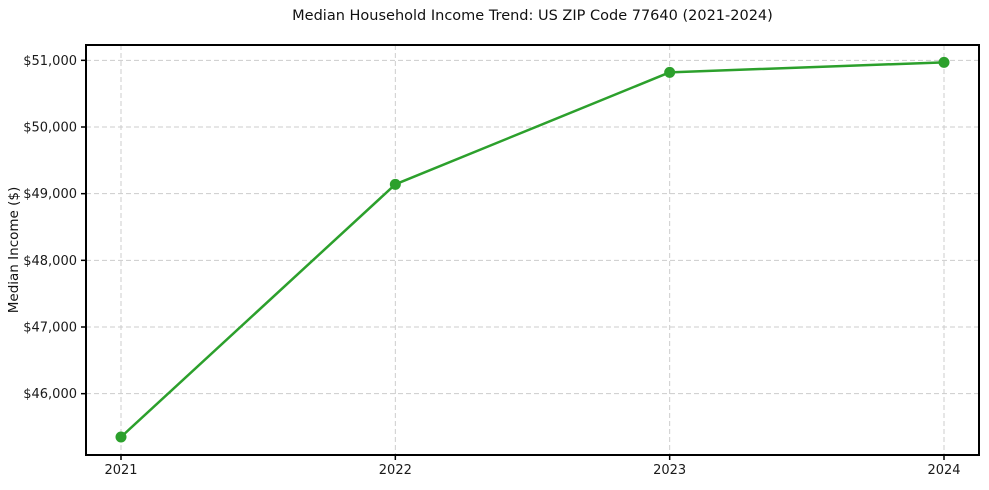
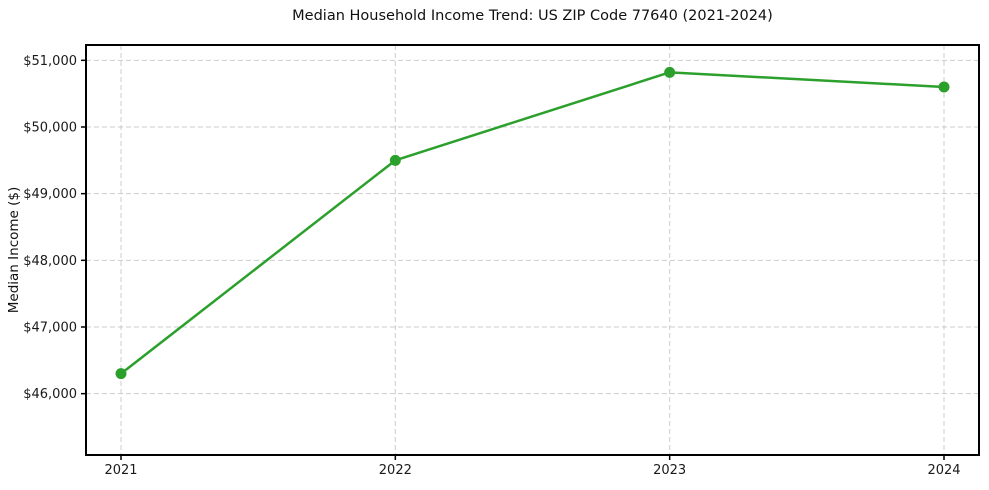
2021: $45400 -> $46300
2022: $49100 -> $49500
2024: $51000 -> $50600
